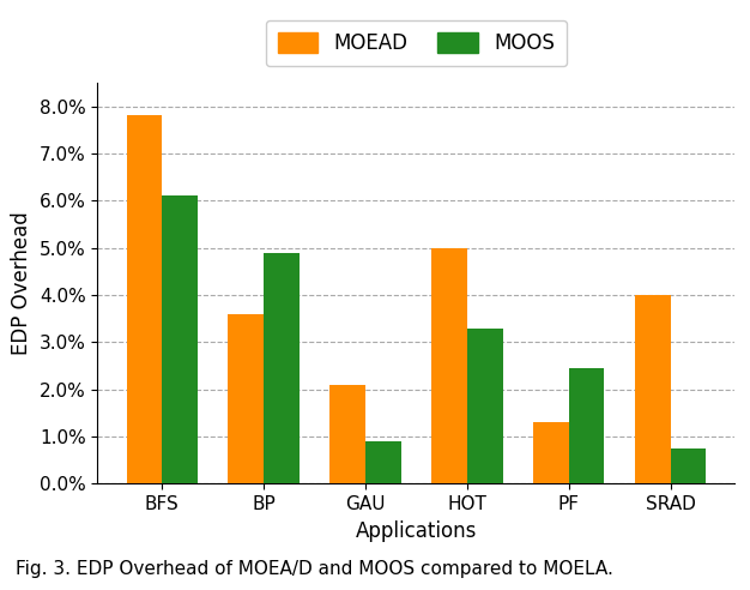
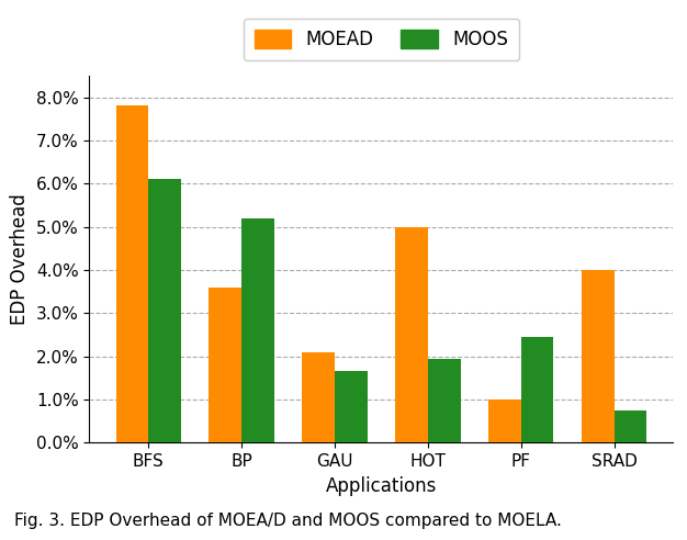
MOOS/BP: 4.90% -> 5.20%
MOOS/GAU: 0.90% -> 1.65%
MOOS/HOT: 3.30% -> 1.95%
MOEAD/PF: 1.3% -> 1.0%
